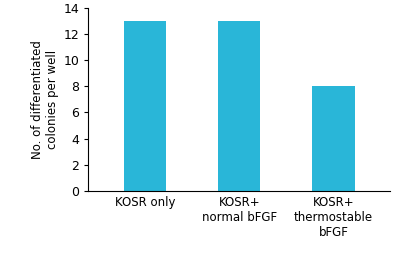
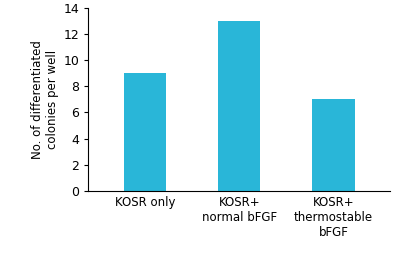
KOSR only: 13 -> 9
KOSR+ thermostable bFGF: 8 -> 7
